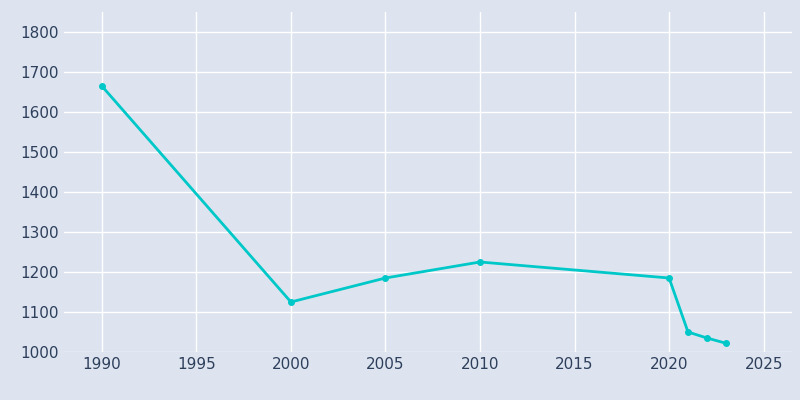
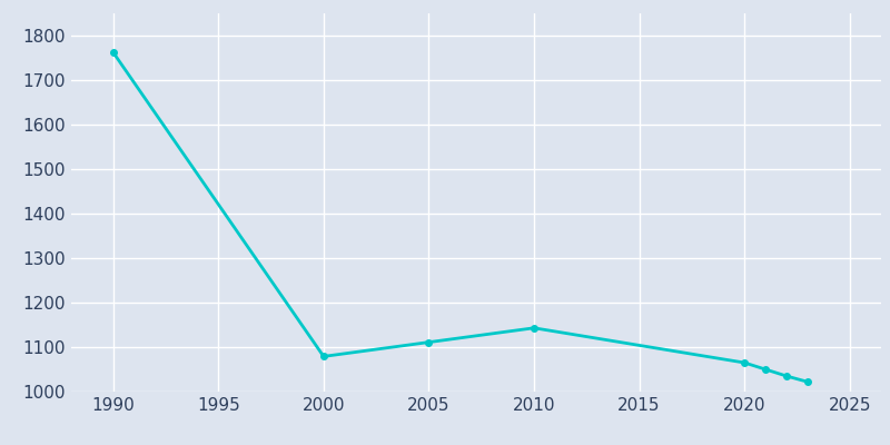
1990: 1665 -> 1762
2000: 1125 -> 1079
2005: 1185 -> 1111
2010: 1225 -> 1143
2020: 1185 -> 1065
